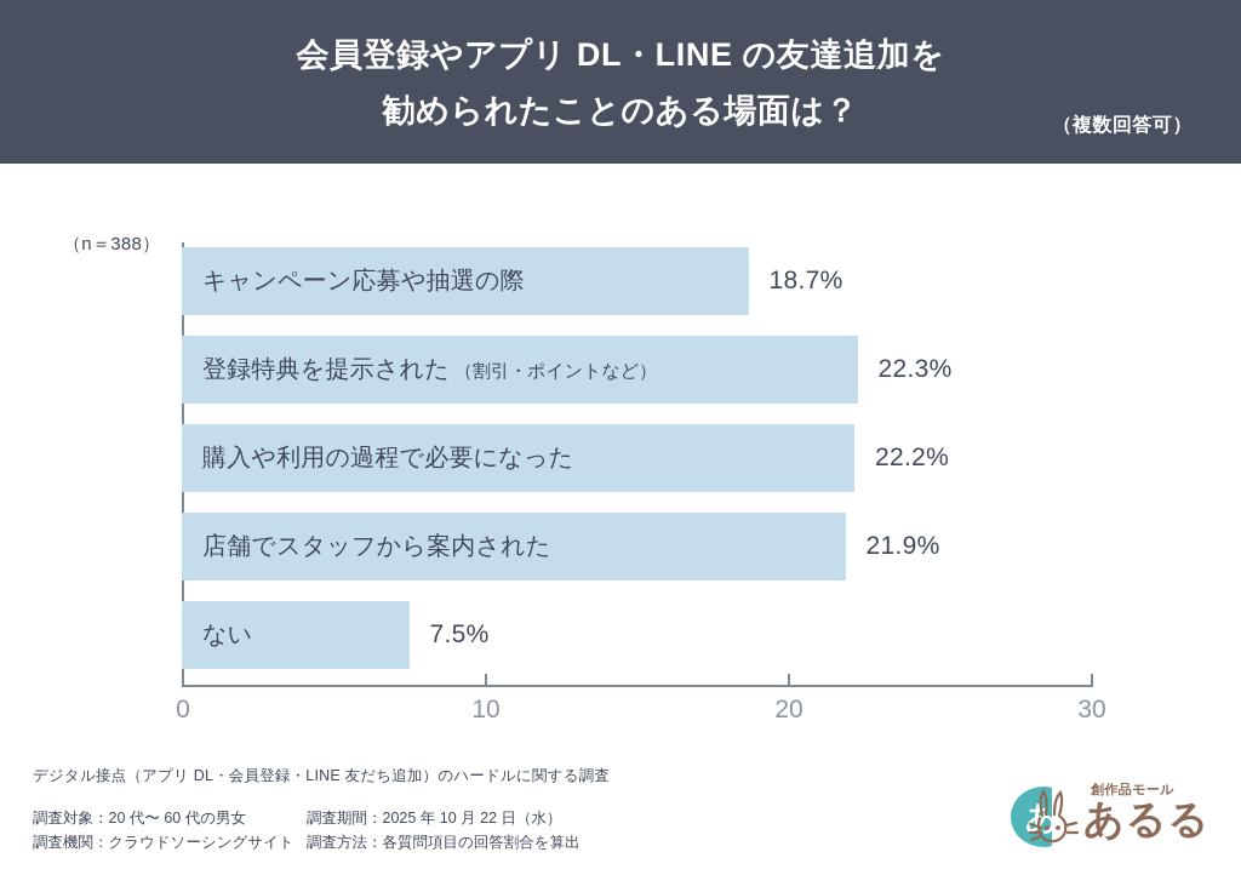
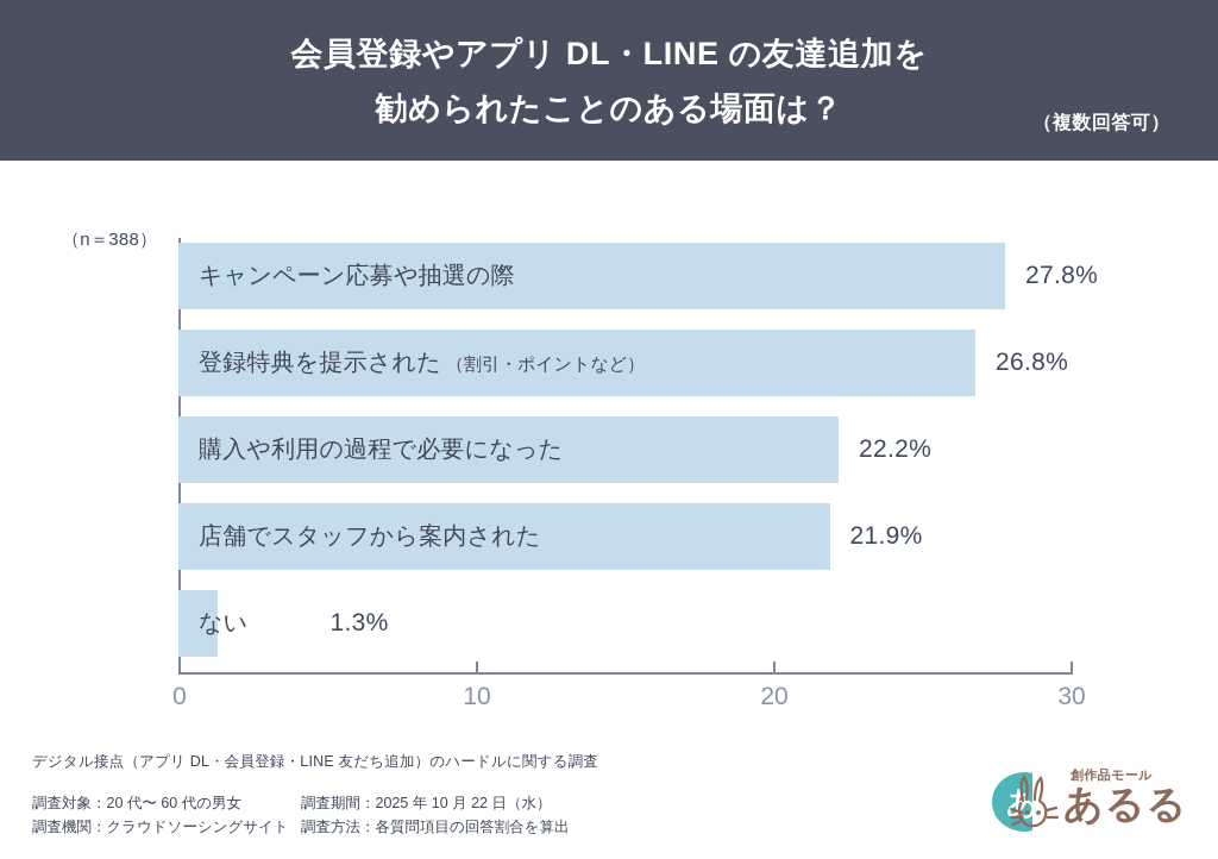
キャンペーン応募や抽選の際: 18.7% -> 27.8%
登録特典を提示された: 22.3% -> 26.8%
ない: 7.5% -> 1.3%
